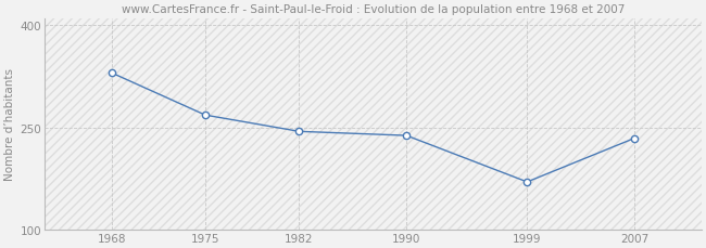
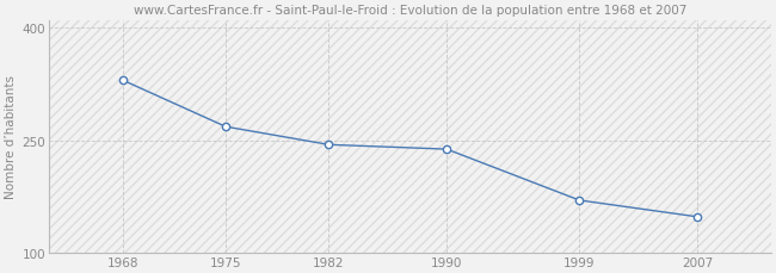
2007: 234 -> 148
